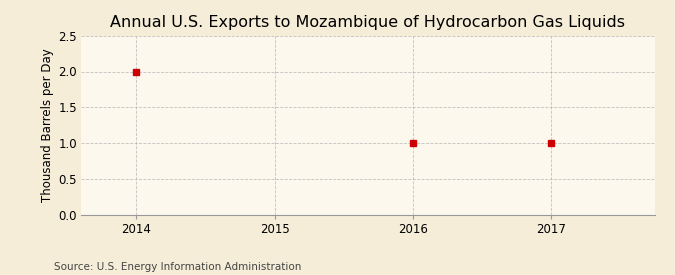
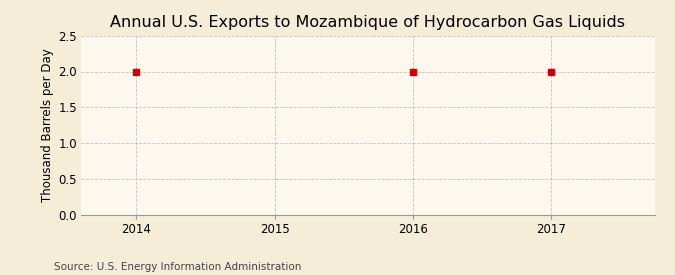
2016: 1 -> 2
2017: 1 -> 2
